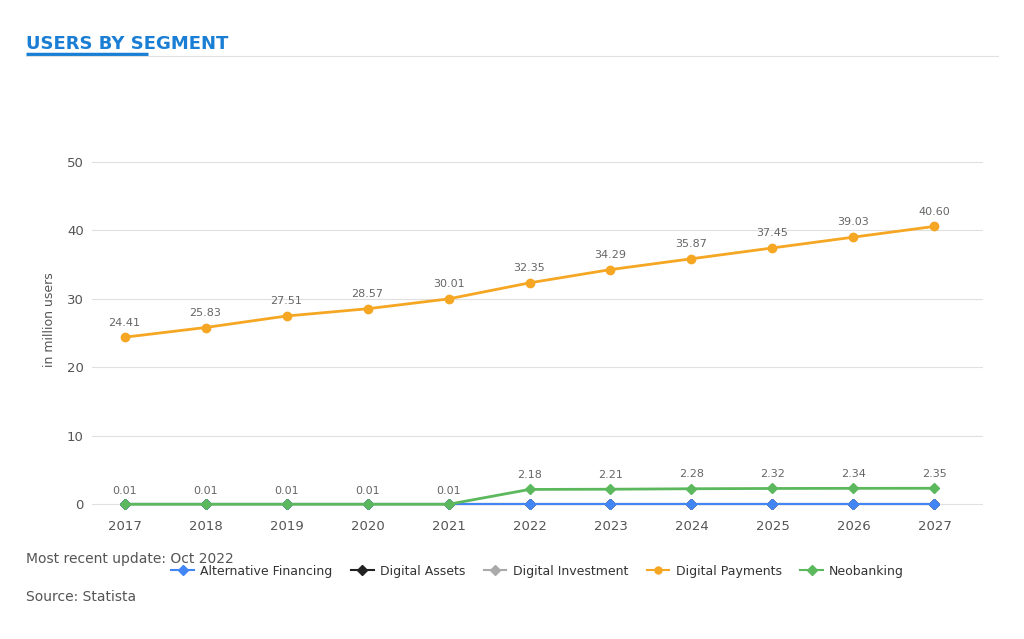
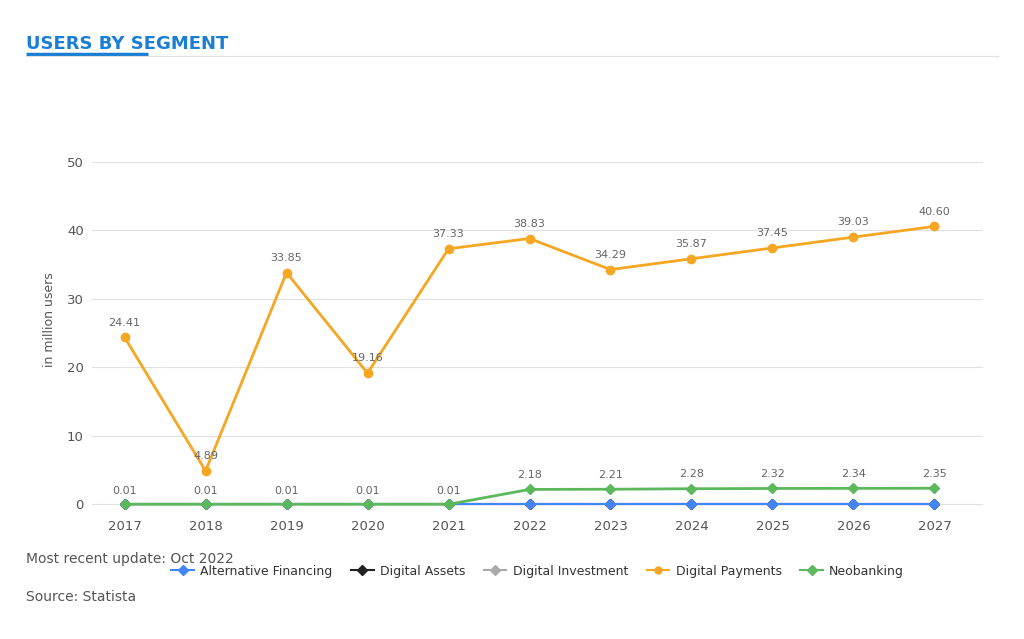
Digital Payments/2018: 25.83 -> 4.89
Digital Payments/2019: 27.51 -> 33.85
Digital Payments/2020: 28.57 -> 19.16
Digital Payments/2021: 30.01 -> 37.33
Digital Payments/2022: 32.35 -> 38.83
